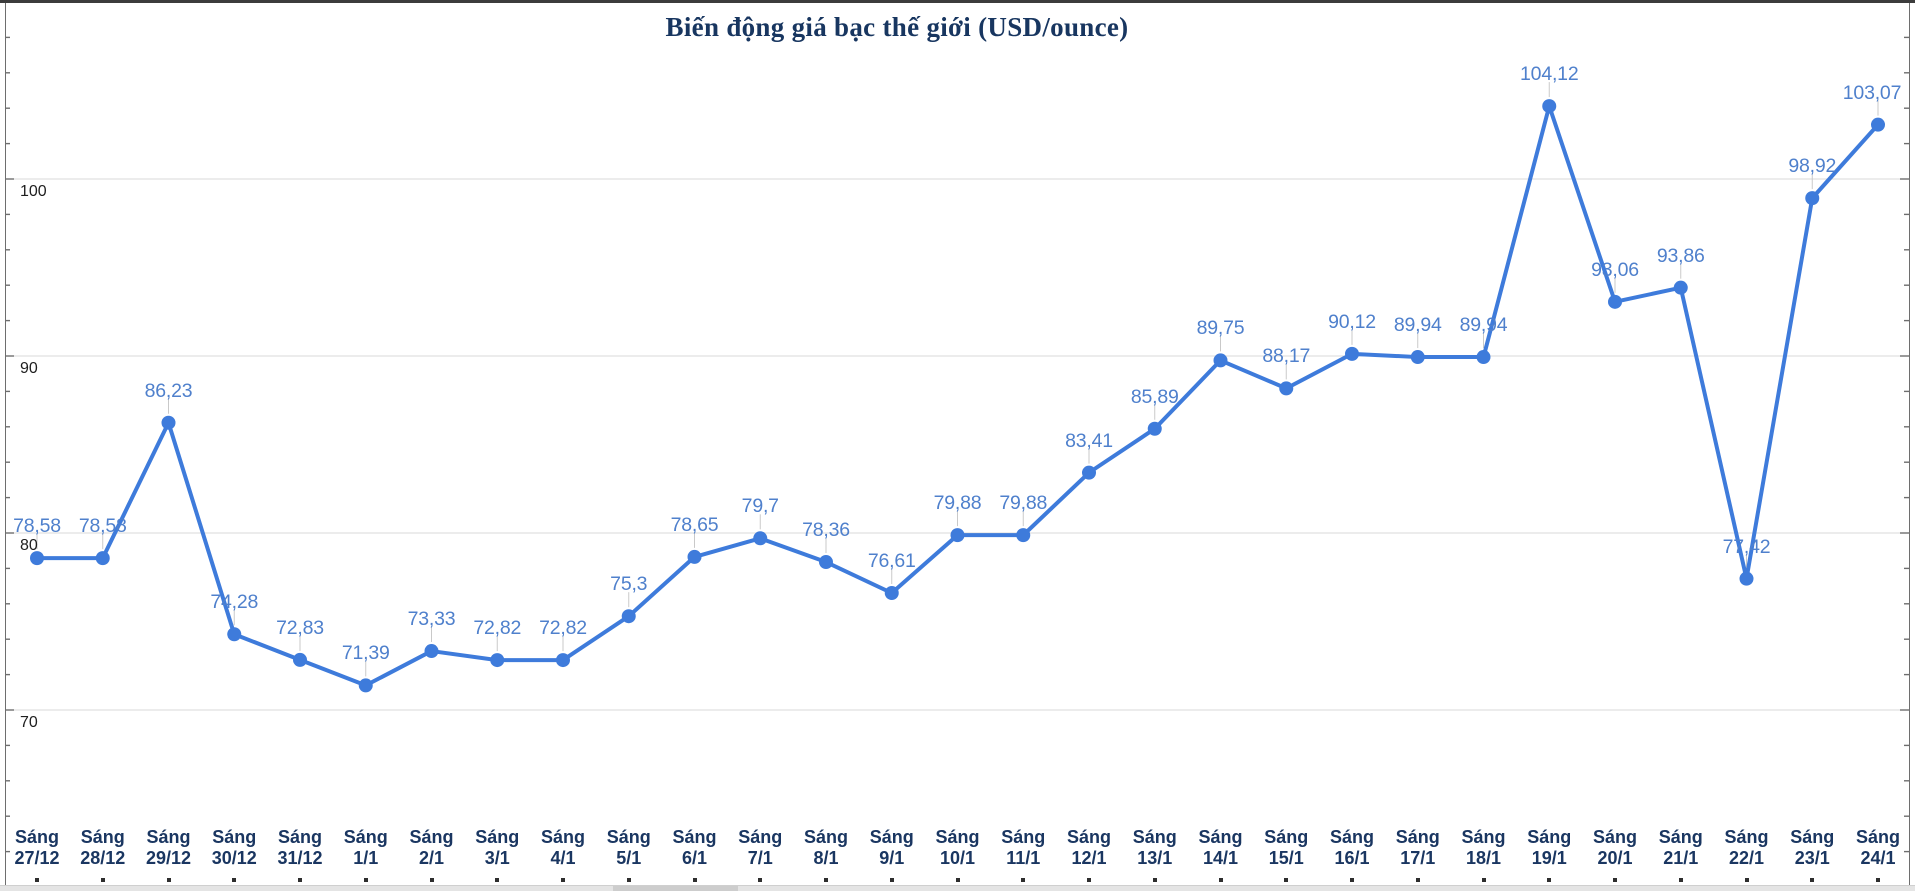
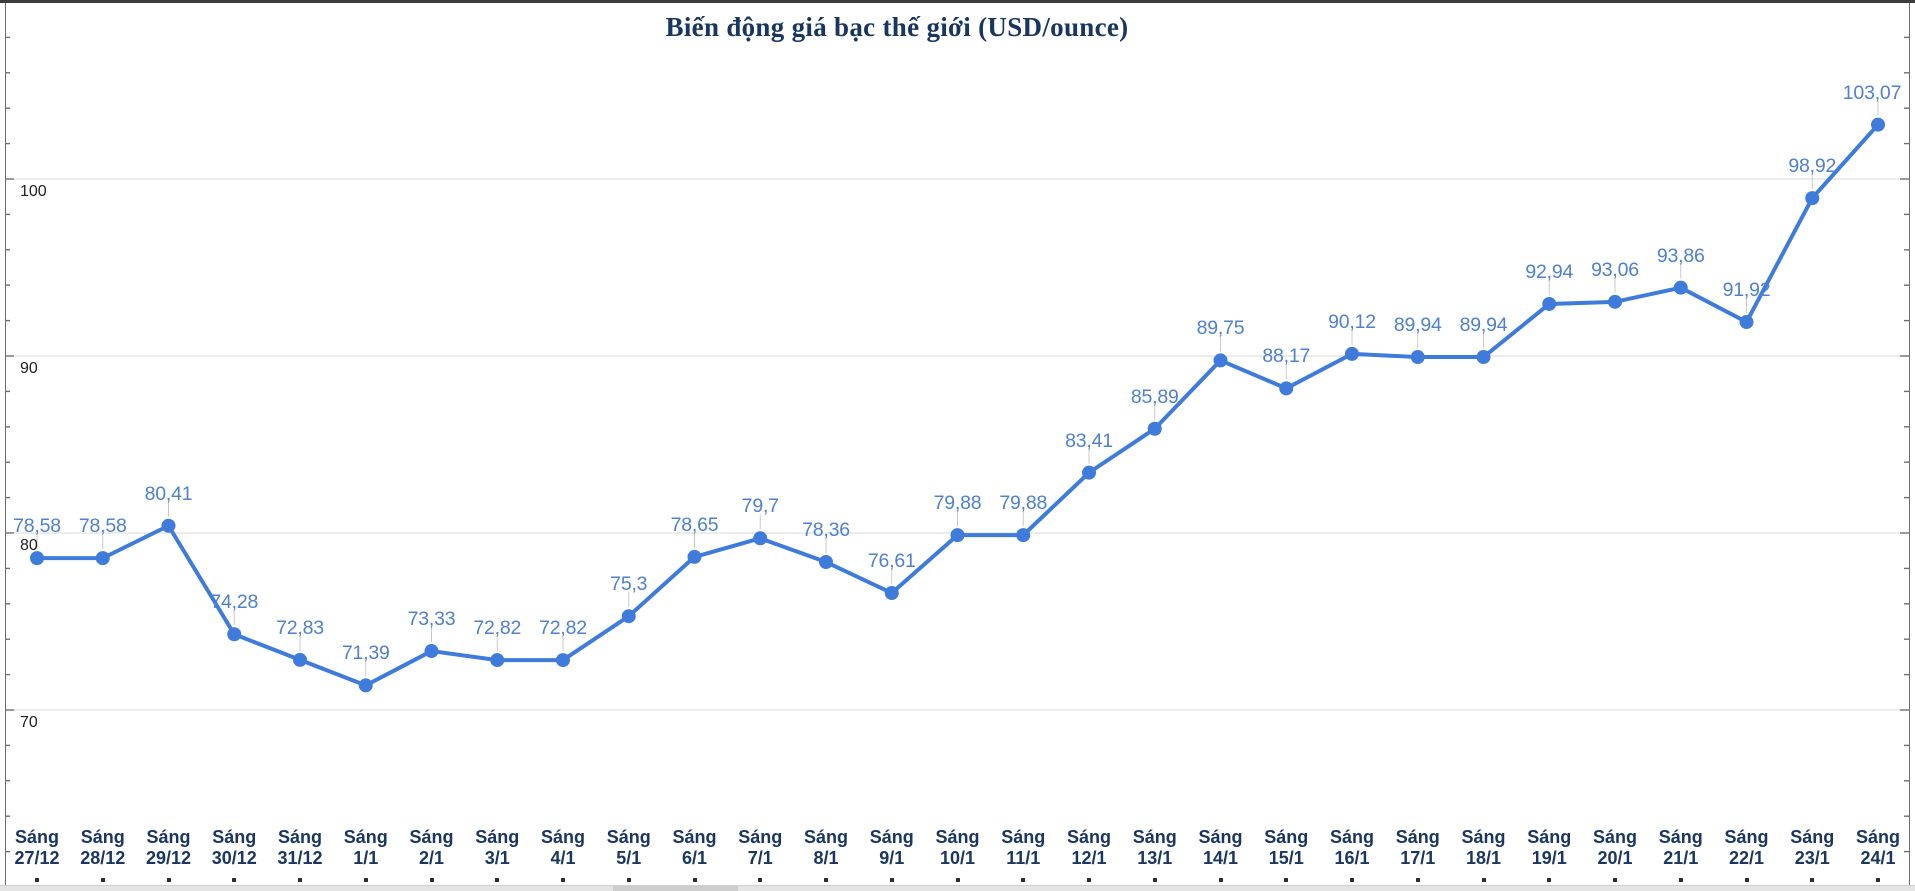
29/12: 86,23 -> 80,41
19/1: 104,12 -> 92,94
22/1: 77,42 -> 91,92
